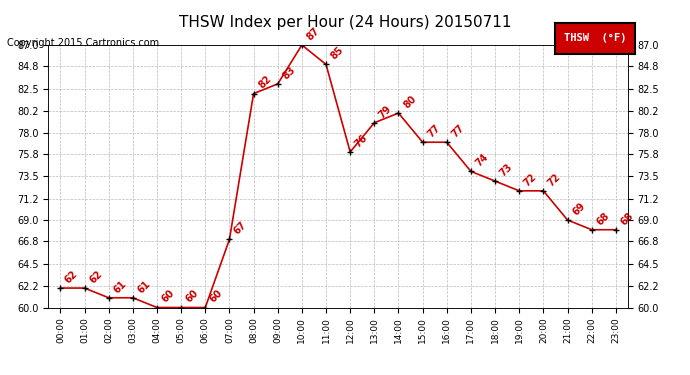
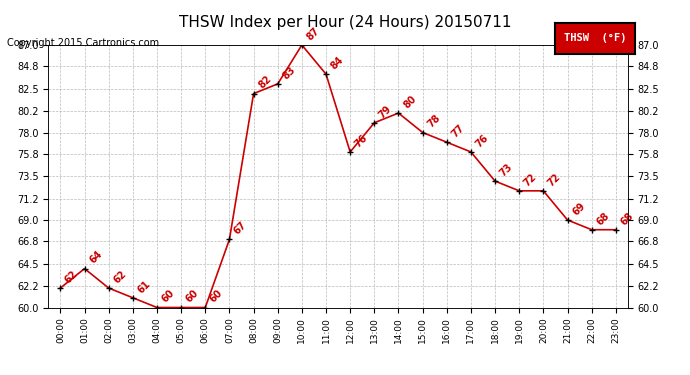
01:00: 62 -> 64
02:00: 61 -> 62
11:00: 85 -> 84
15:00: 77 -> 78
17:00: 74 -> 76
